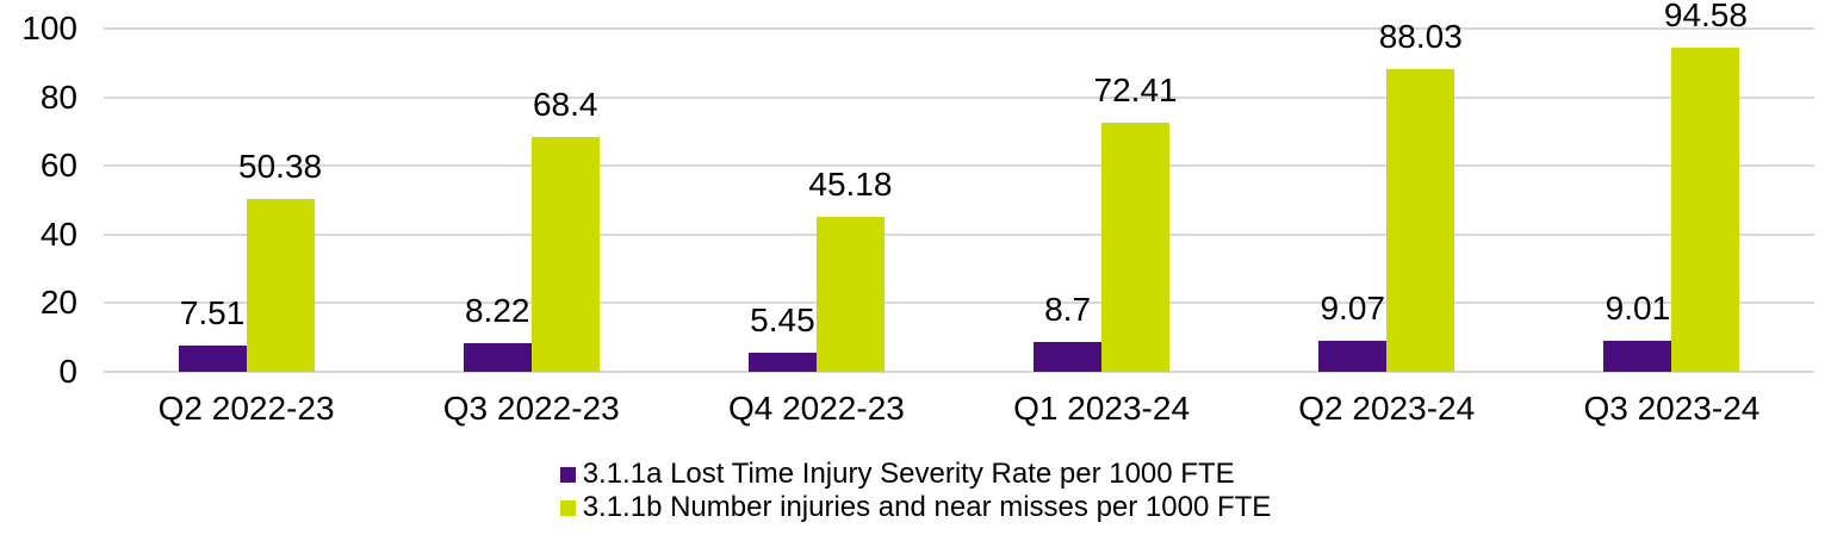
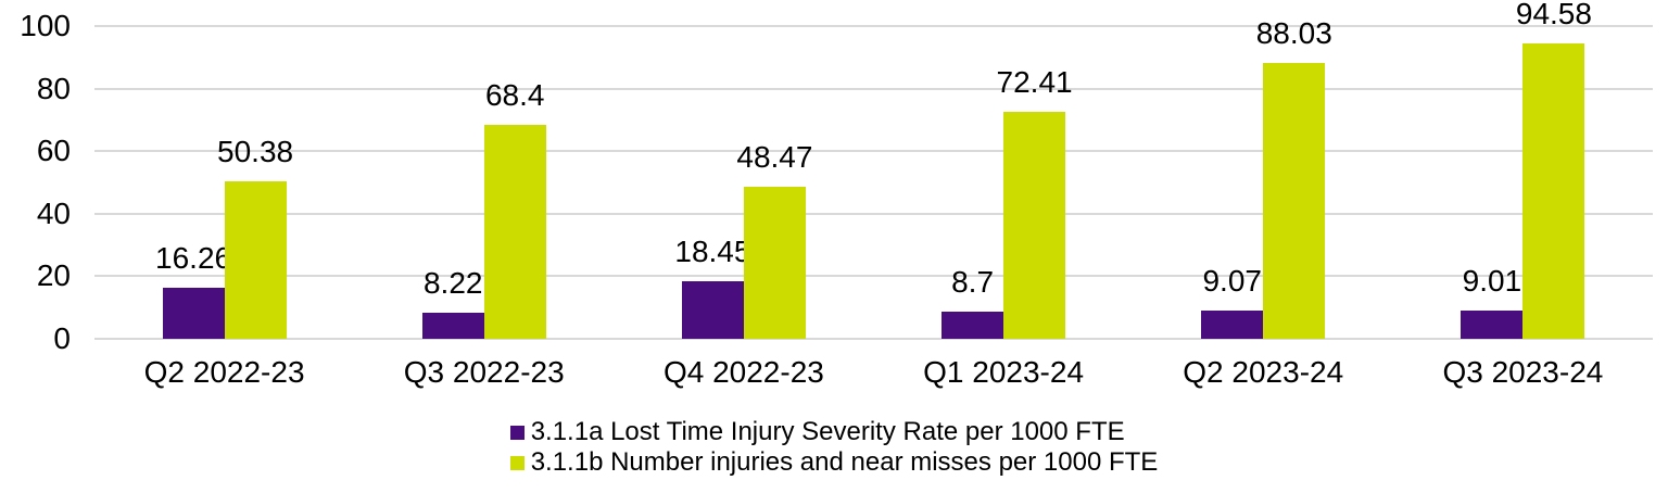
3.1.1a Lost Time Injury Severity Rate per 1000 FTE/Q2 2022-23: 7.51 -> 16.26
3.1.1a Lost Time Injury Severity Rate per 1000 FTE/Q4 2022-23: 5.45 -> 18.45
3.1.1b Number injuries and near misses per 1000 FTE/Q4 2022-23: 45.18 -> 48.47
